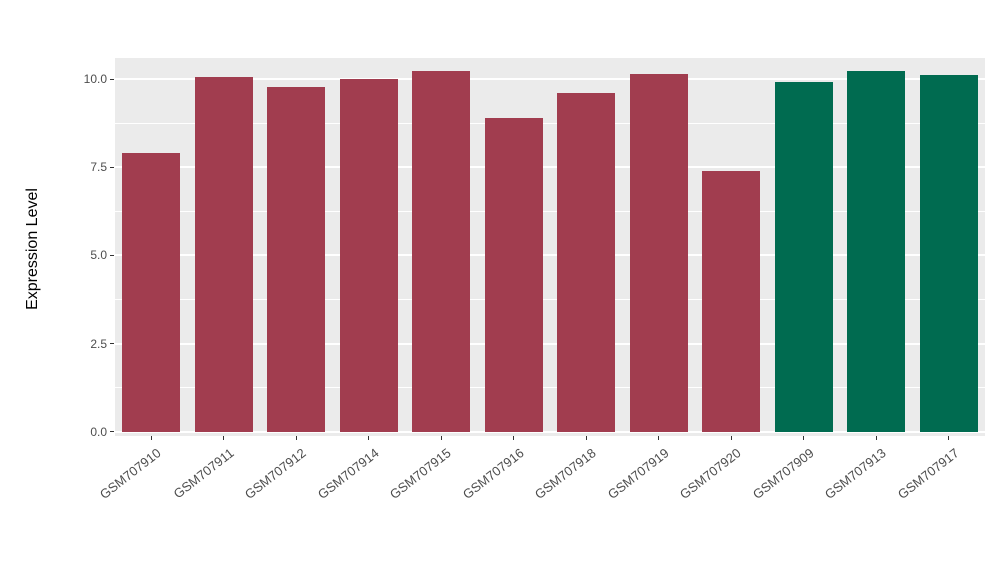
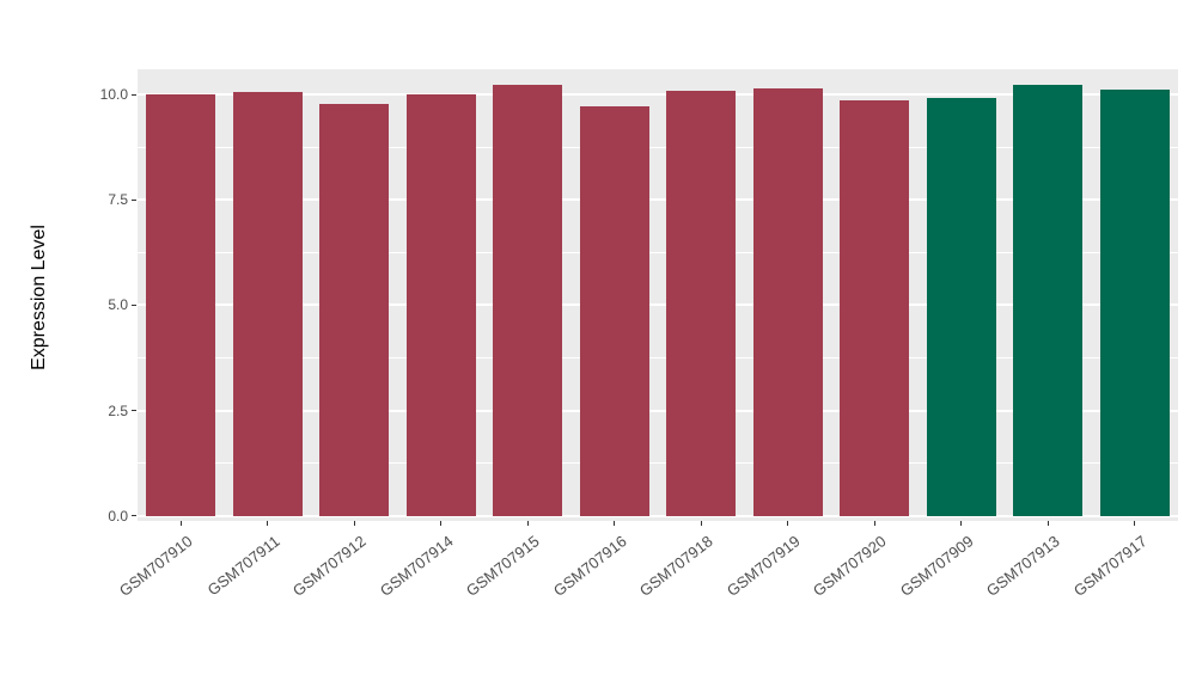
GSM707910: 7.9 -> 10.0
GSM707916: 8.9 -> 9.7
GSM707918: 9.6 -> 10.1
GSM707920: 7.4 -> 9.9
